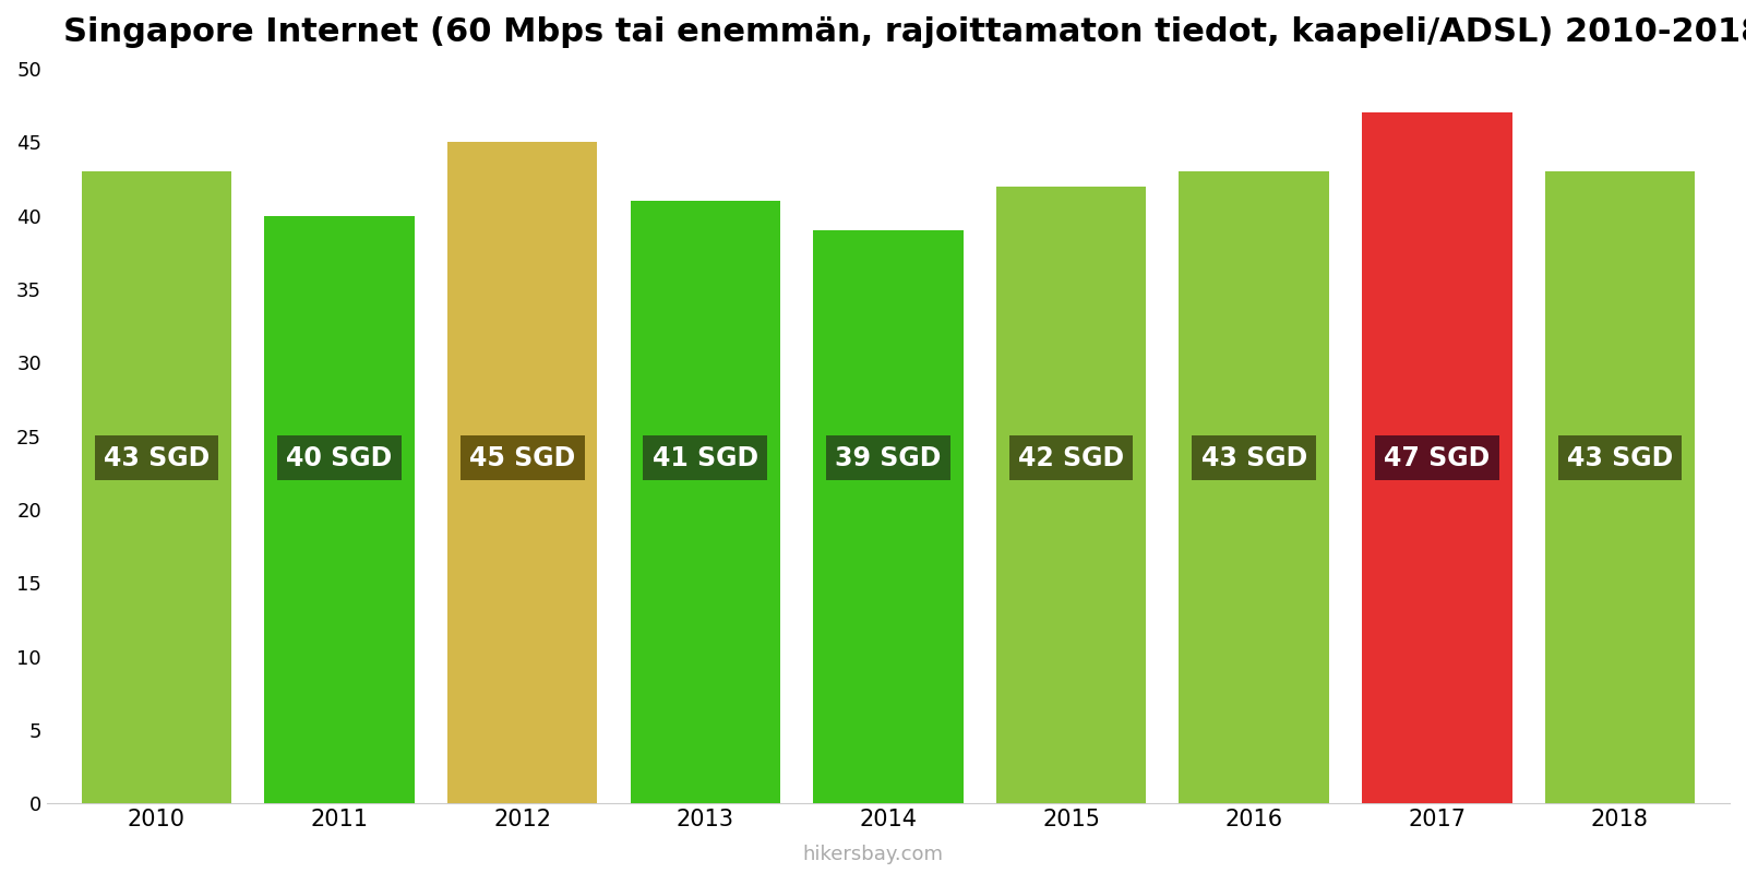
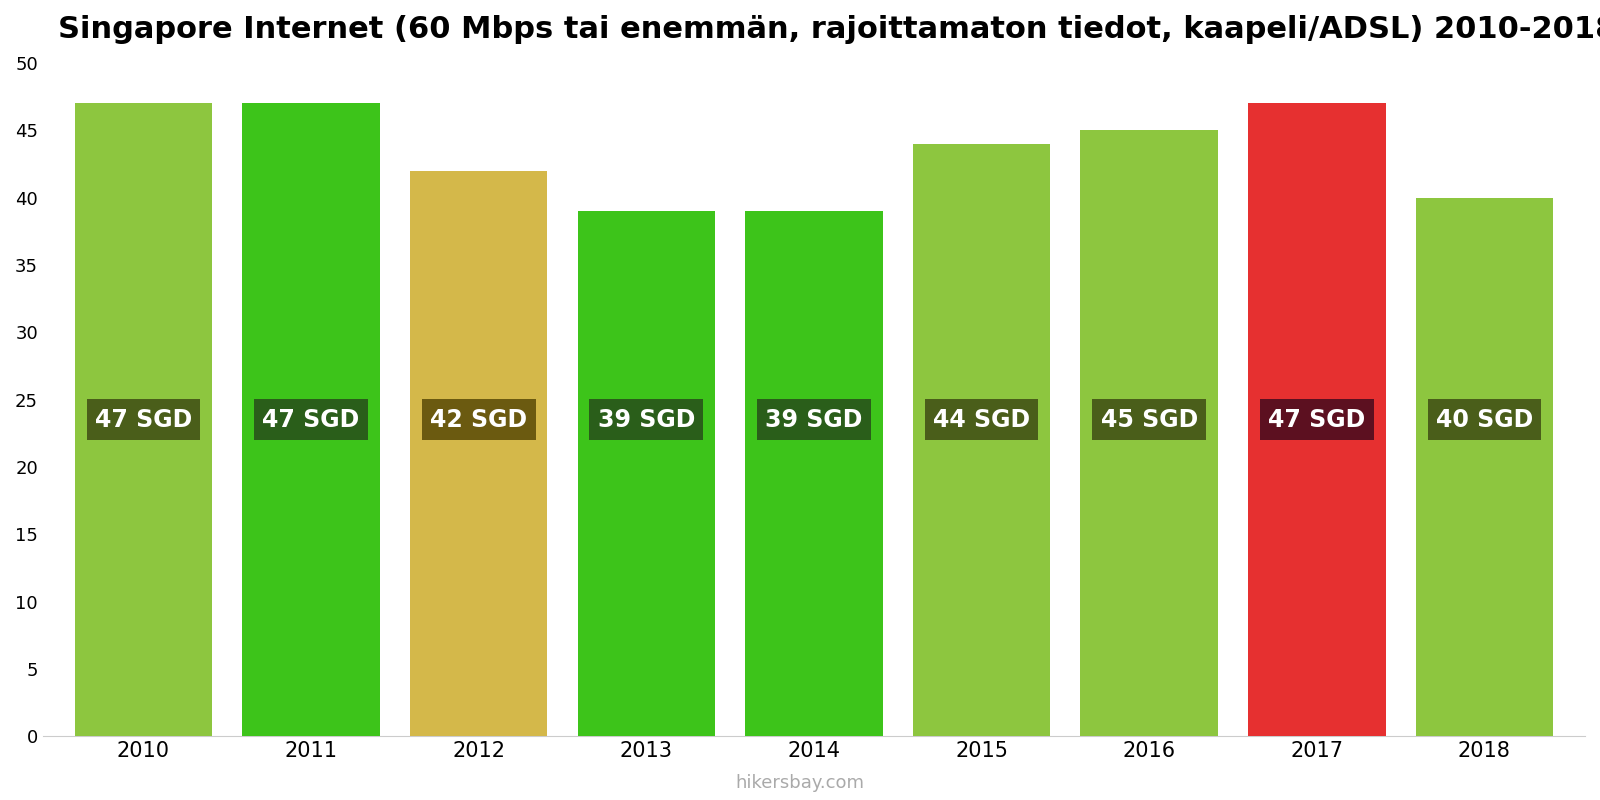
2010: 43 -> 47
2011: 40 -> 47
2012: 45 -> 42
2013: 41 -> 39
2015: 42 -> 44
2016: 43 -> 45
2018: 43 -> 40
